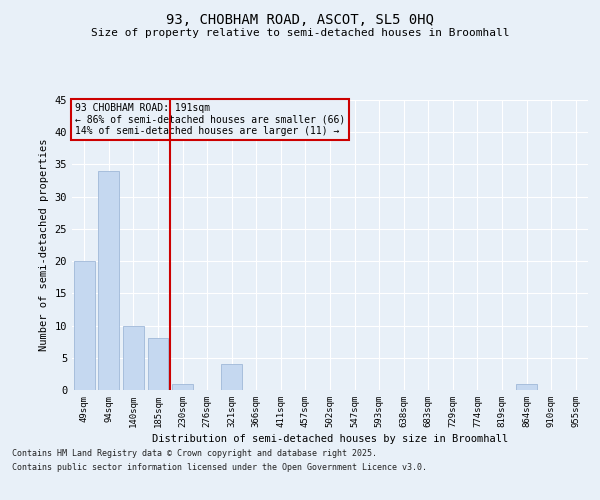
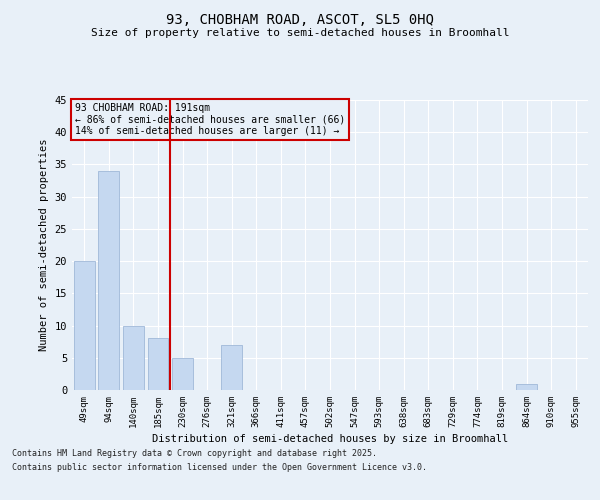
230sqm: 1 -> 5
321sqm: 4 -> 7
